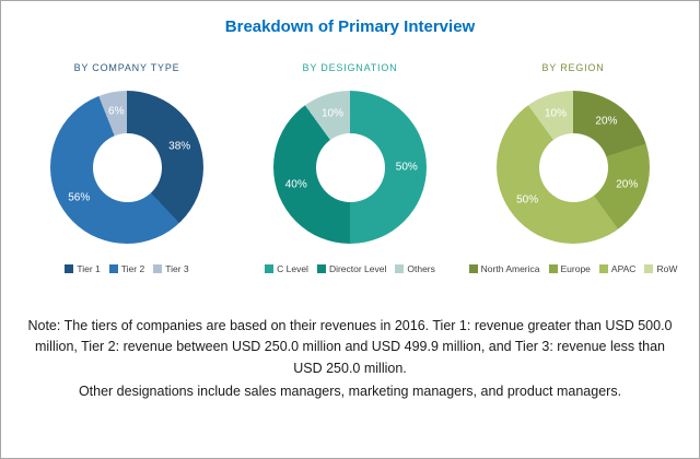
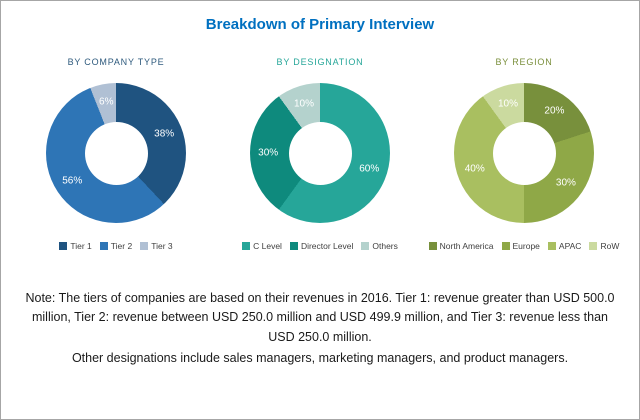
BY DESIGNATION/C Level: 50% -> 60%
BY DESIGNATION/Director Level: 40% -> 30%
BY REGION/Europe: 20% -> 30%
BY REGION/APAC: 50% -> 40%
